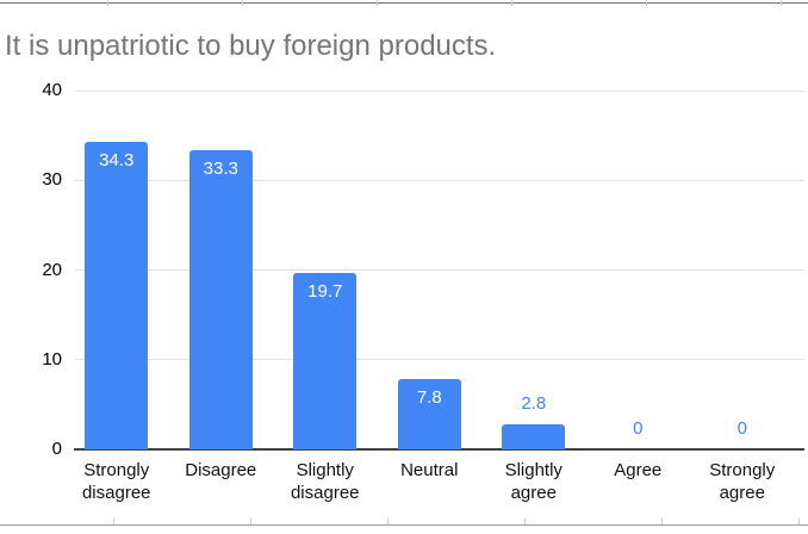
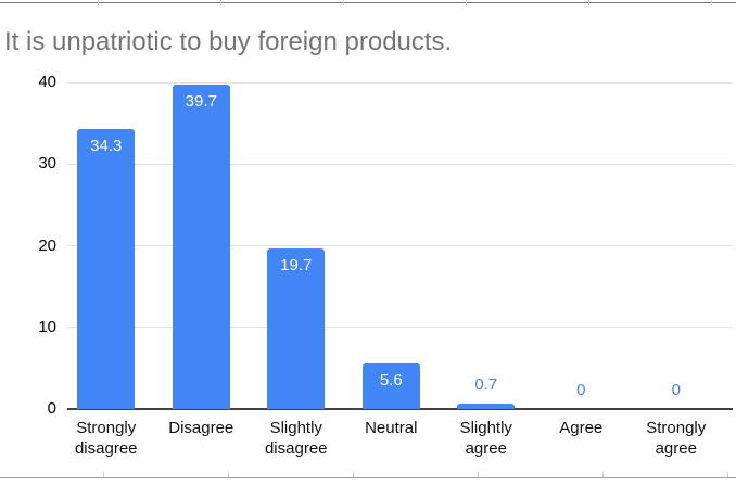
Disagree: 33.3 -> 39.7
Neutral: 7.8 -> 5.6
Slightly agree: 2.8 -> 0.7
